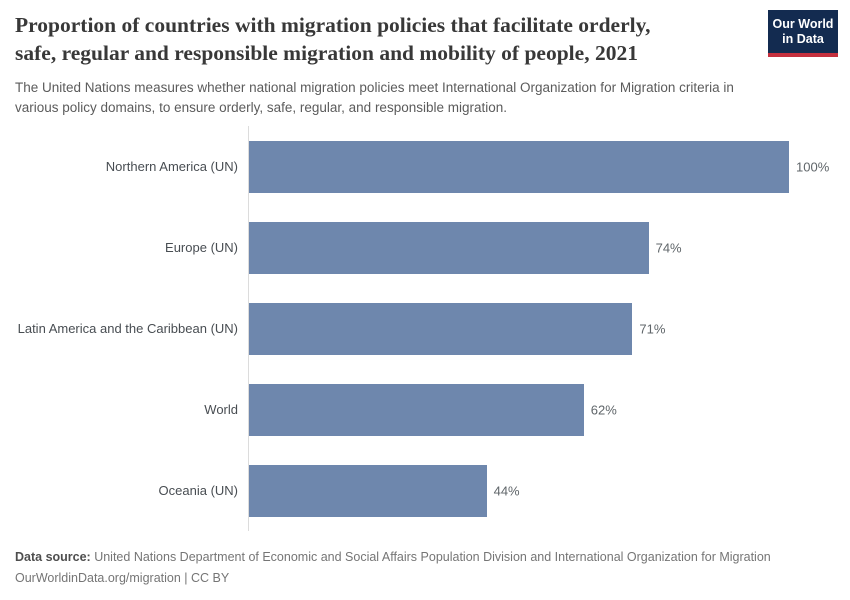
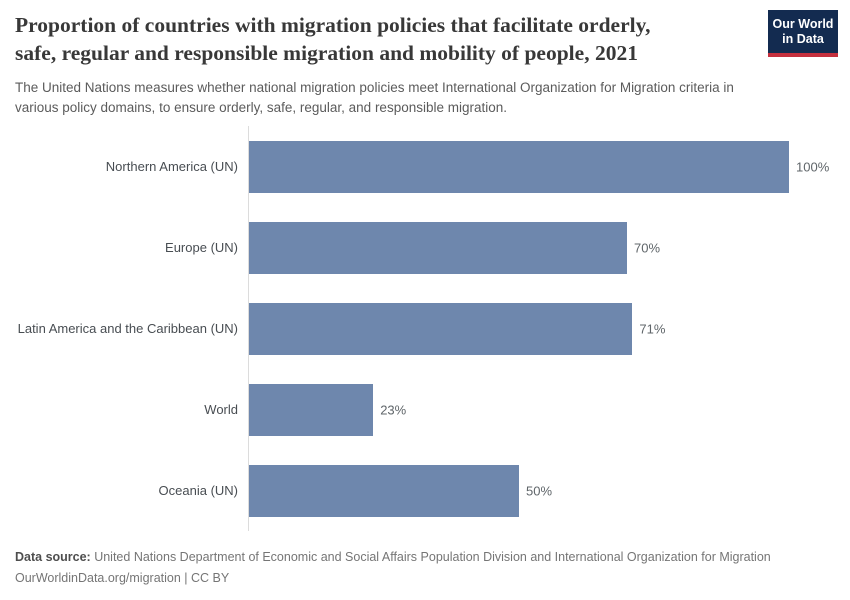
Europe (UN): 74% -> 70%
World: 62% -> 23%
Oceania (UN): 44% -> 50%
